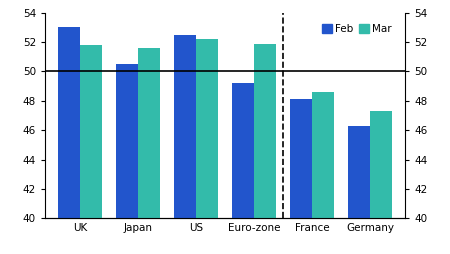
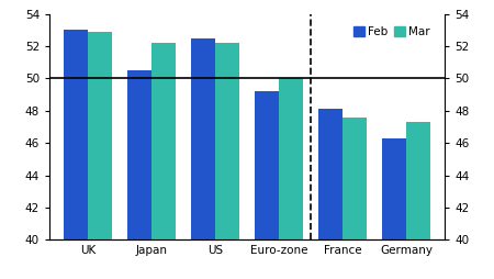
Mar/UK: 51.8 -> 52.9
Mar/Japan: 51.6 -> 52.2
Mar/Euro-zone: 51.9 -> 50.0
Mar/France: 48.6 -> 47.6
